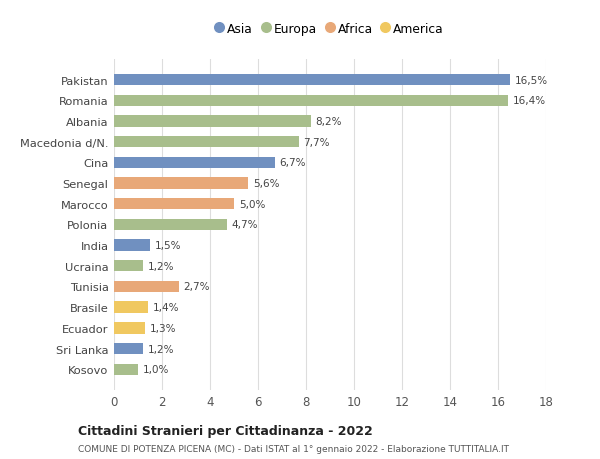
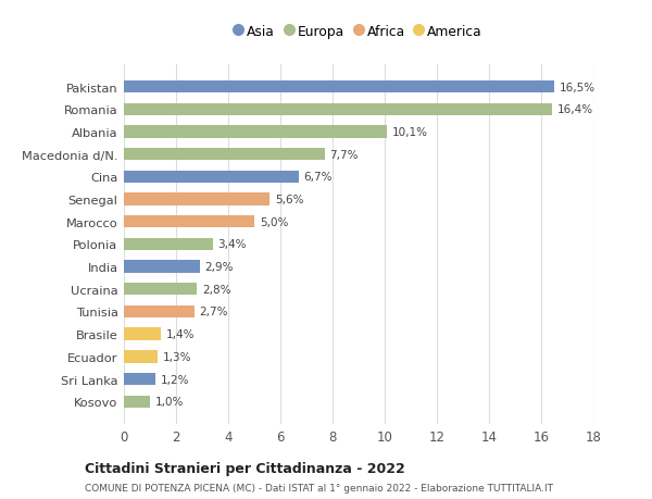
Albania: 8,2% -> 10,1%
Polonia: 4,7% -> 3,4%
India: 1,5% -> 2,9%
Ucraina: 1,2% -> 2,8%
